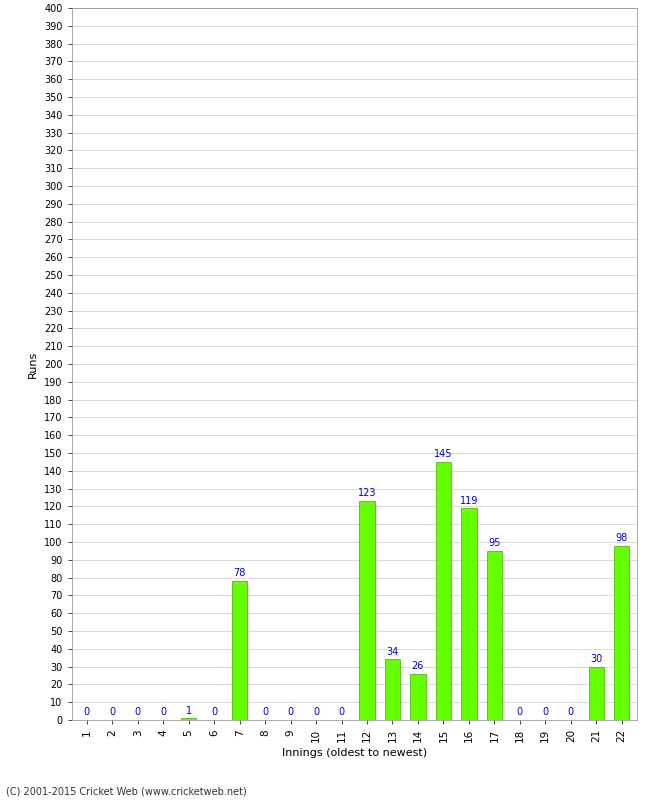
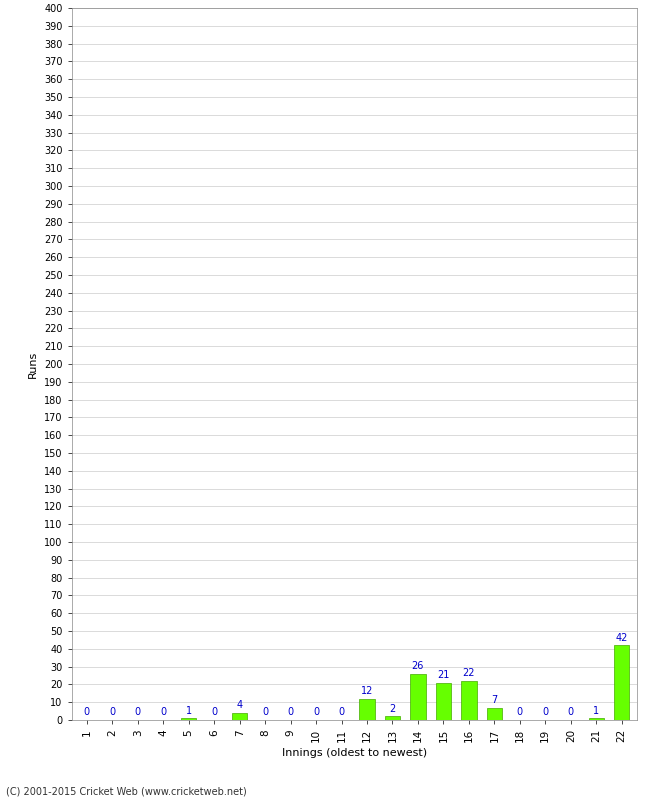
7: 78 -> 4
12: 123 -> 12
13: 34 -> 2
15: 145 -> 21
16: 119 -> 22
17: 95 -> 7
21: 30 -> 1
22: 98 -> 42
